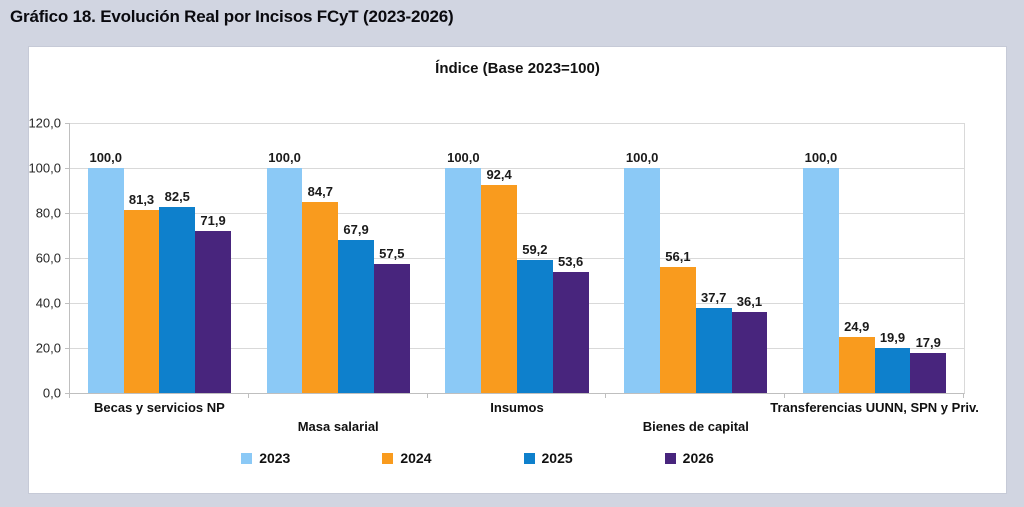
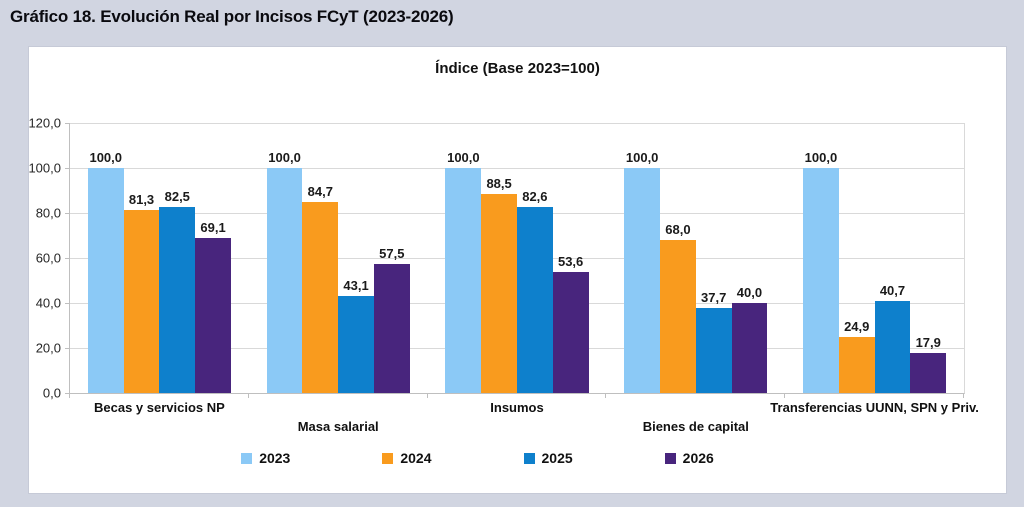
2026/Becas y servicios NP: 71,9 -> 69,1
2025/Masa salarial: 67,9 -> 43,1
2024/Insumos: 92,4 -> 88,5
2025/Insumos: 59,2 -> 82,6
2024/Bienes de capital: 56,1 -> 68,0
2026/Bienes de capital: 36,1 -> 40,0
2025/Transferencias UUNN, SPN y Priv.: 19,9 -> 40,7
